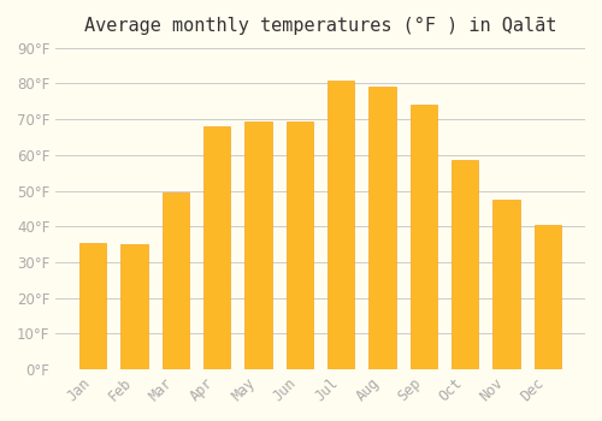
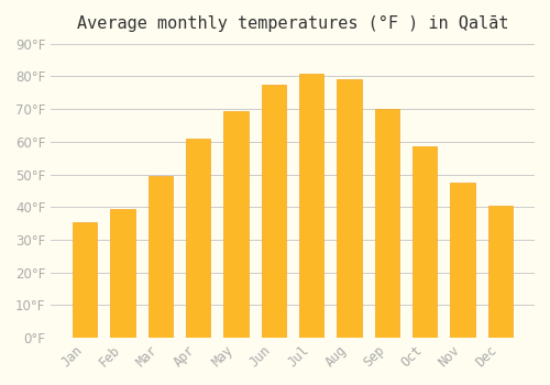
Feb: 35.0°F -> 39.5°F
Apr: 68.0°F -> 61.0°F
Jun: 69.5°F -> 77.5°F
Sep: 74.0°F -> 70.0°F
